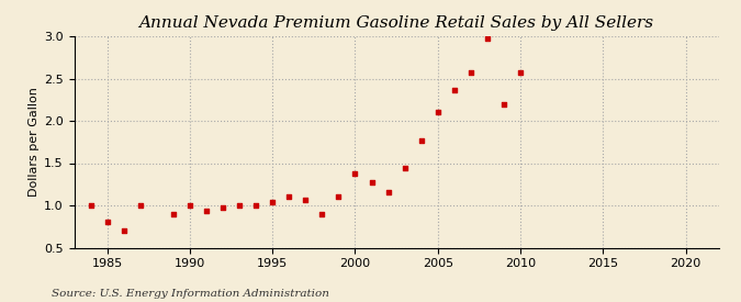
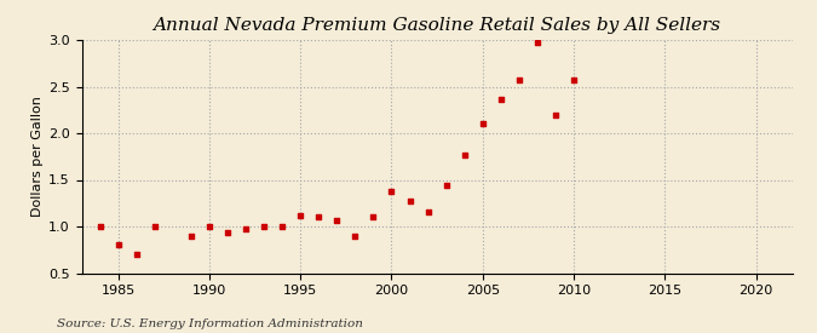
1995: 1.04 -> 1.12
